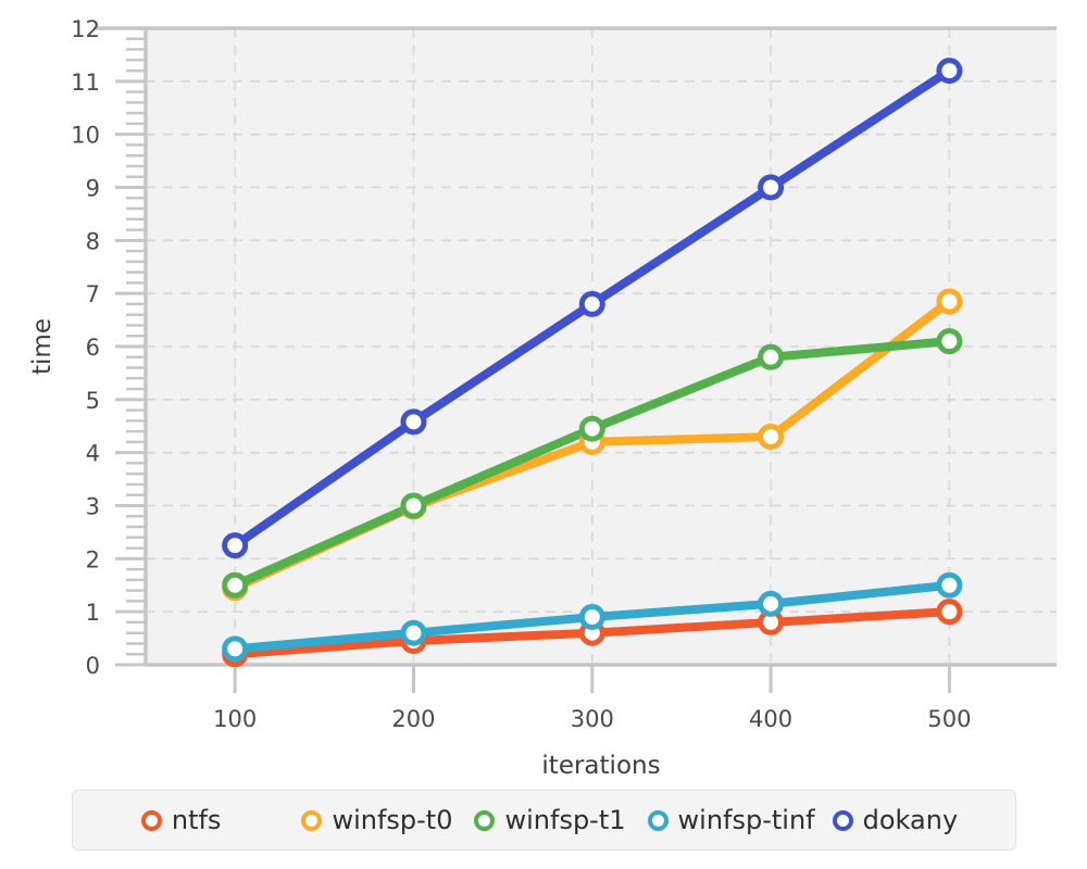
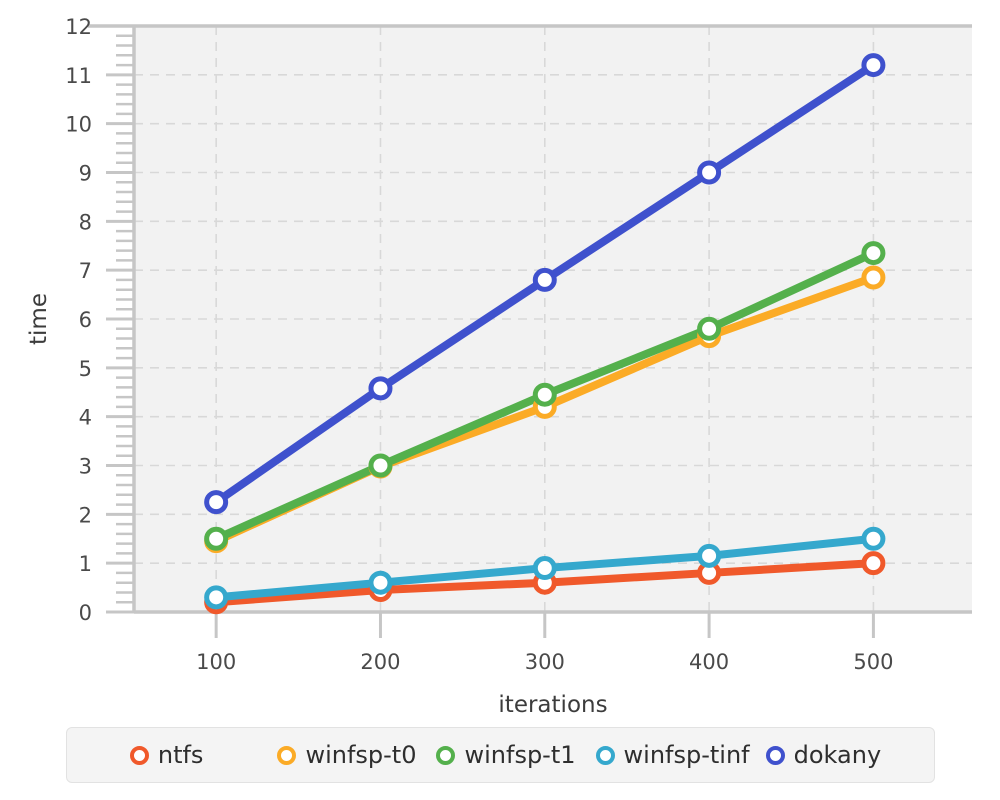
winfsp-t0/400: 4.3 -> 5.7
winfsp-t1/500: 6.1 -> 7.3
